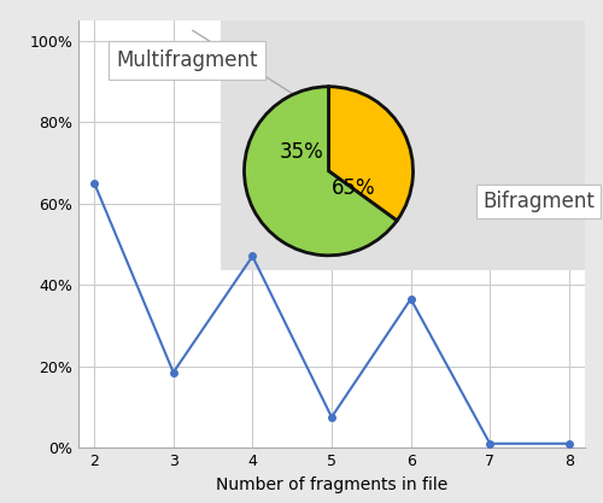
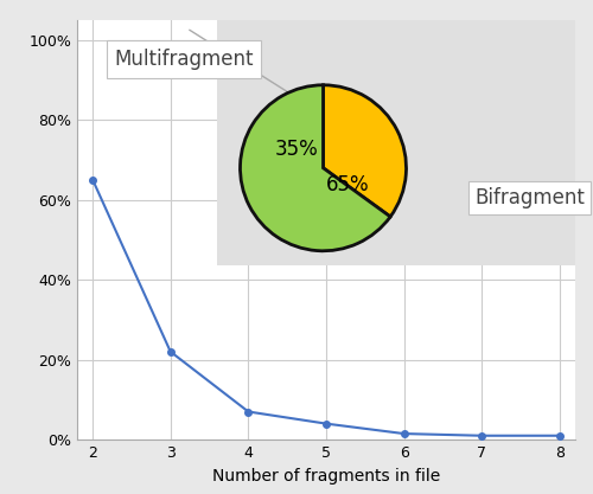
3: 18.5% -> 22.0%
4: 47.0% -> 7.0%
5: 7.5% -> 4.0%
6: 36.5% -> 1.5%
